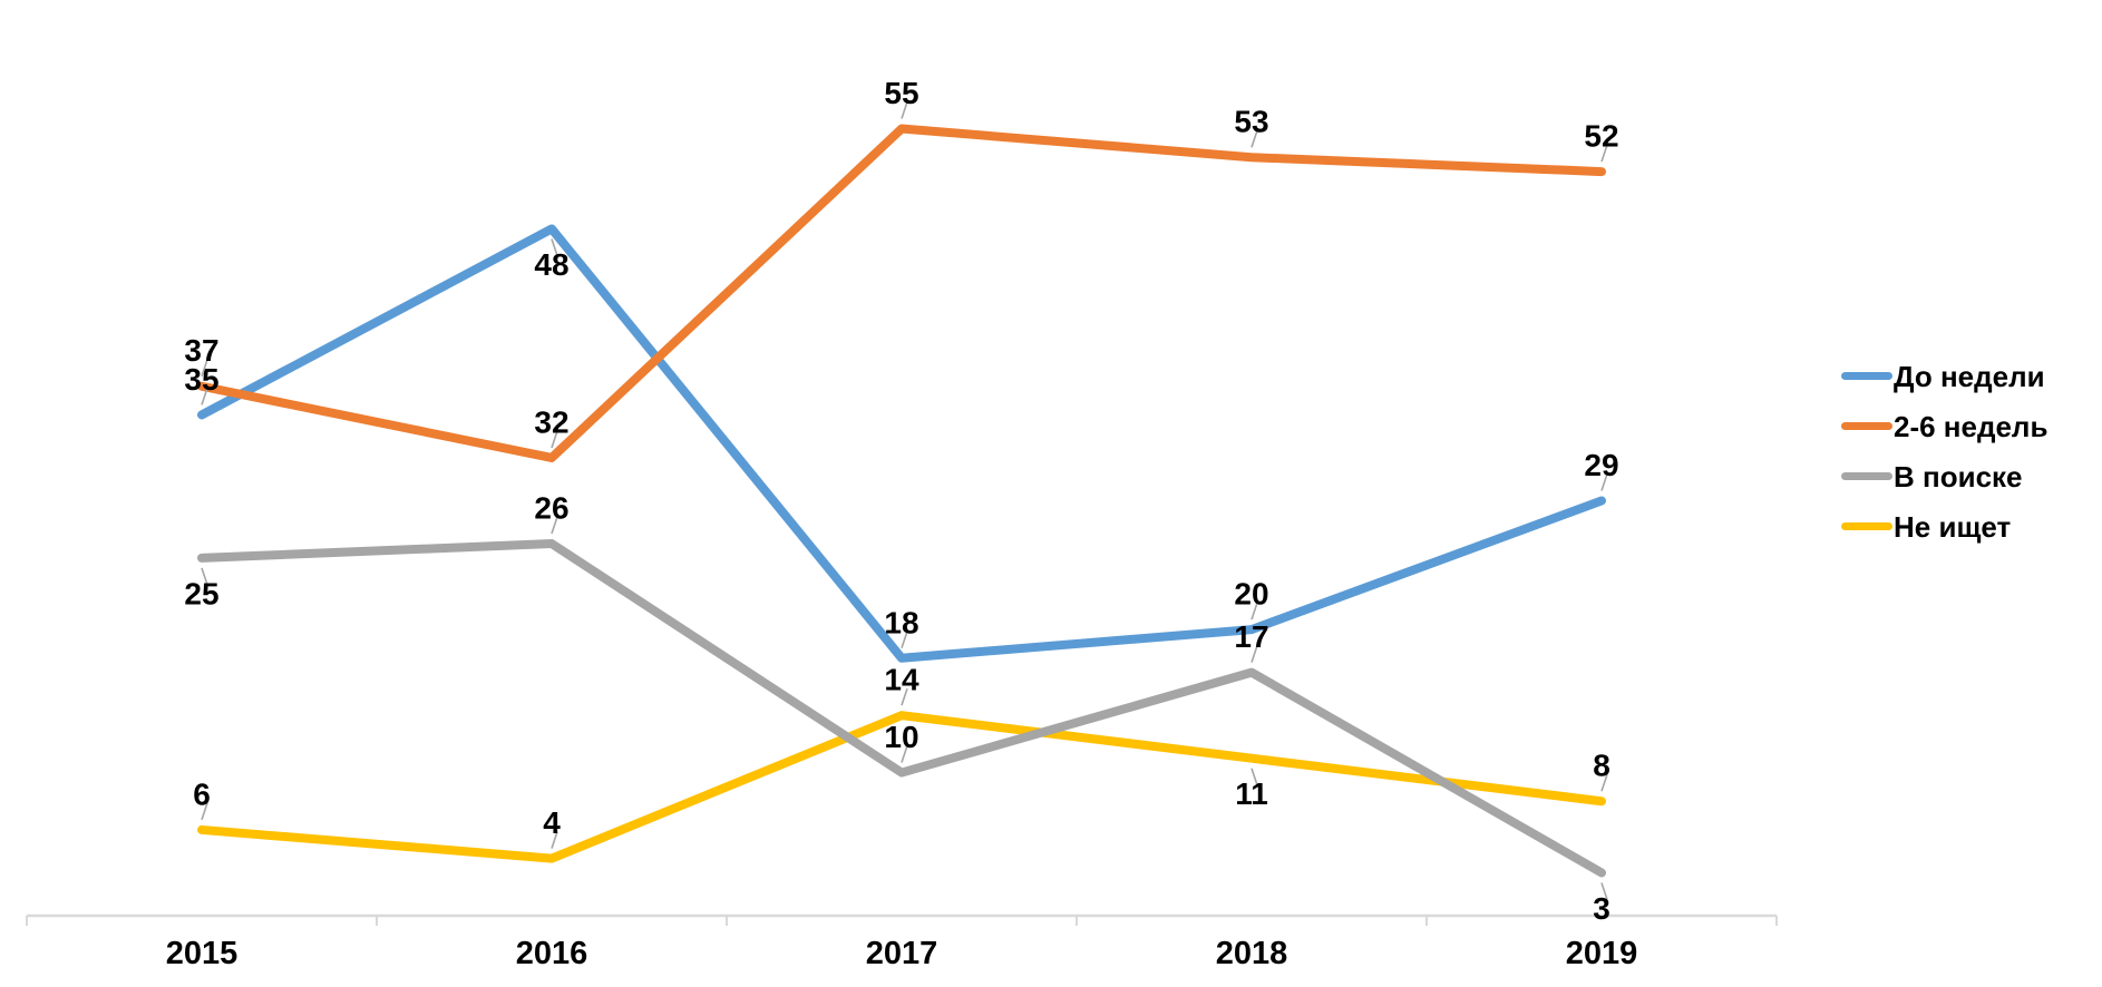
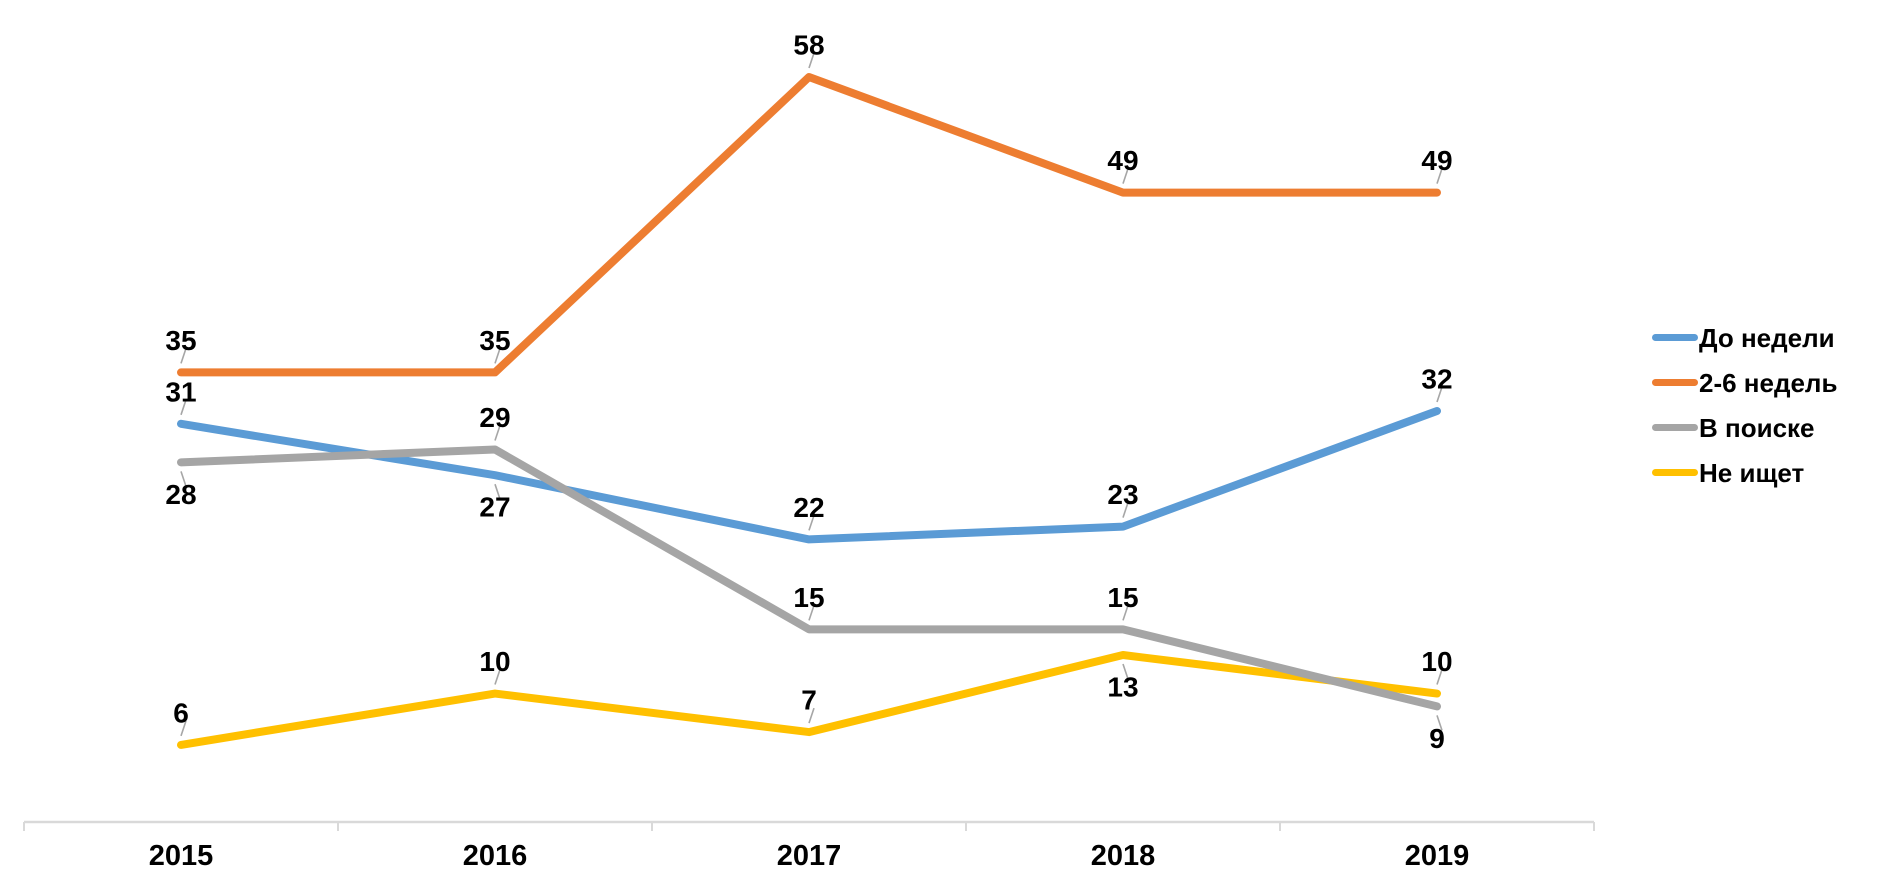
До недели/2015: 35 -> 31
2-6 недель/2015: 37 -> 35
В поиске/2015: 25 -> 28
До недели/2016: 48 -> 27
2-6 недель/2016: 32 -> 35
В поиске/2016: 26 -> 29
Не ищет/2016: 4 -> 10
До недели/2017: 18 -> 22
2-6 недель/2017: 55 -> 58
В поиске/2017: 10 -> 15
Не ищет/2017: 14 -> 7
До недели/2018: 20 -> 23
2-6 недель/2018: 53 -> 49
В поиске/2018: 17 -> 15
Не ищет/2018: 11 -> 13
До недели/2019: 29 -> 32
2-6 недель/2019: 52 -> 49
В поиске/2019: 3 -> 9
Не ищет/2019: 8 -> 10
